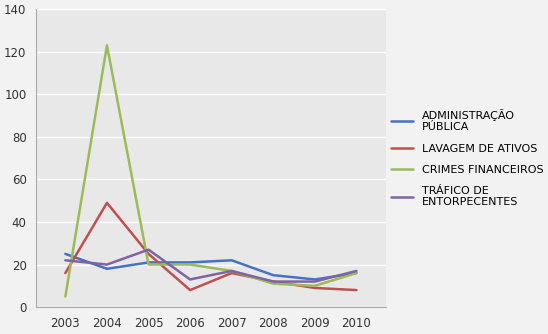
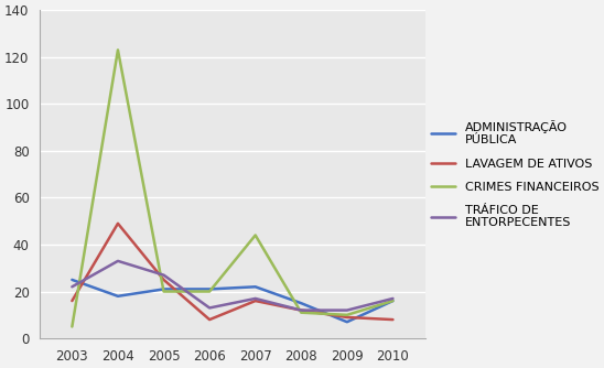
TRÁFICO DE ENTORPECENTES/2004: 20 -> 33
CRIMES FINANCEIROS/2007: 17 -> 44
ADMINISTRAÇÃO PÚBLICA/2009: 13 -> 7
